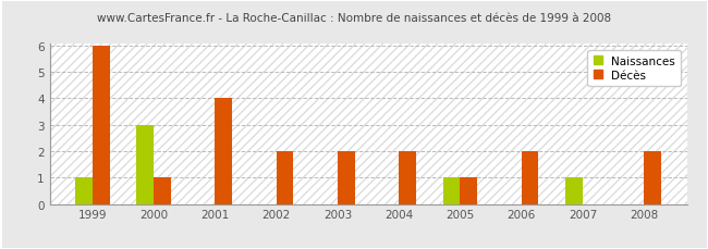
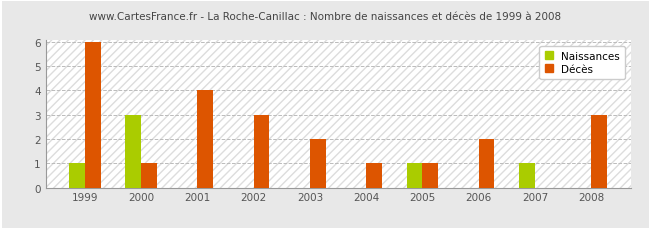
Décès/2002: 2 -> 3
Décès/2004: 2 -> 1
Décès/2008: 2 -> 3
